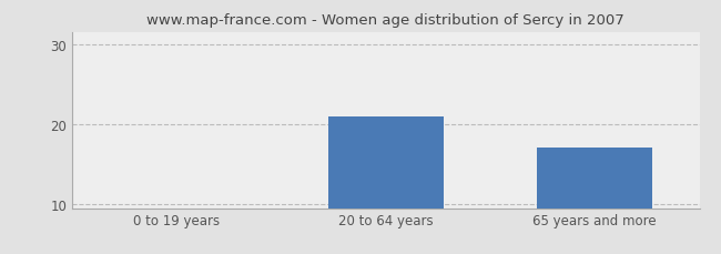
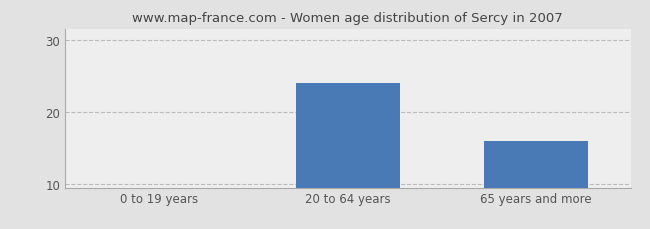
20 to 64 years: 21 -> 24
65 years and more: 17 -> 16
